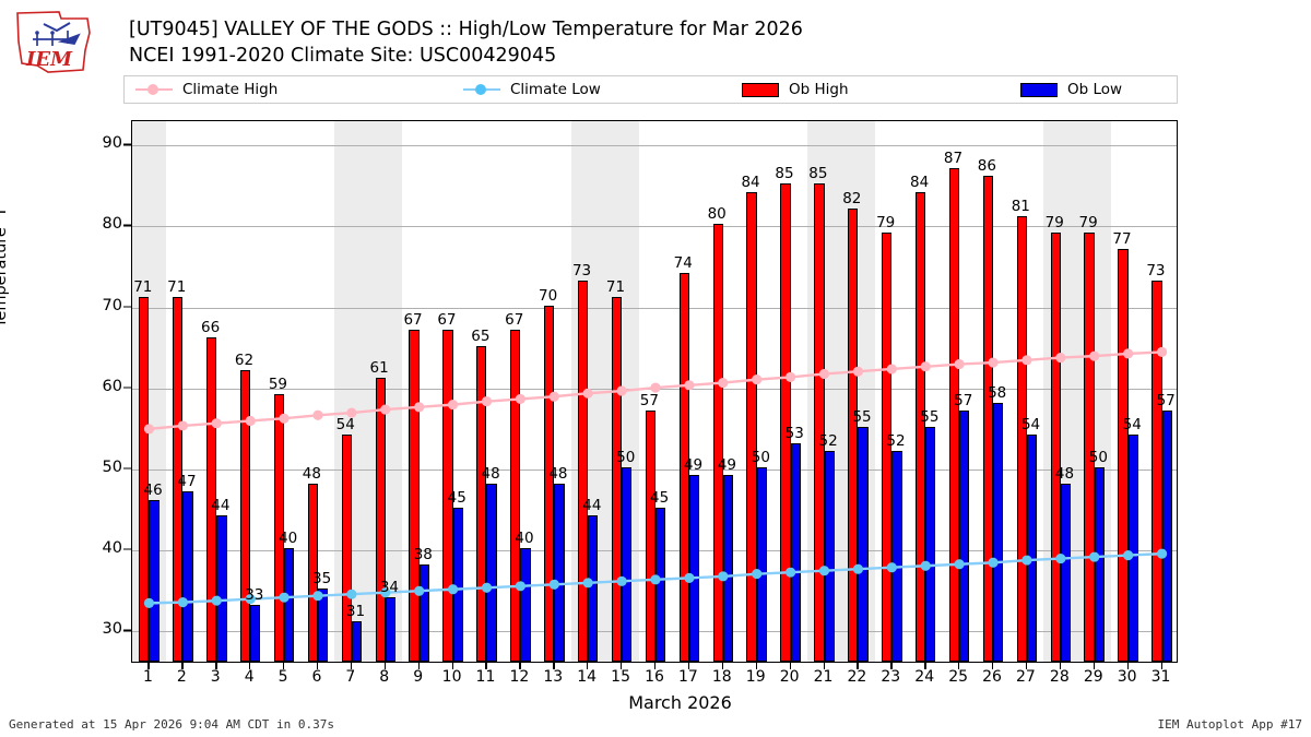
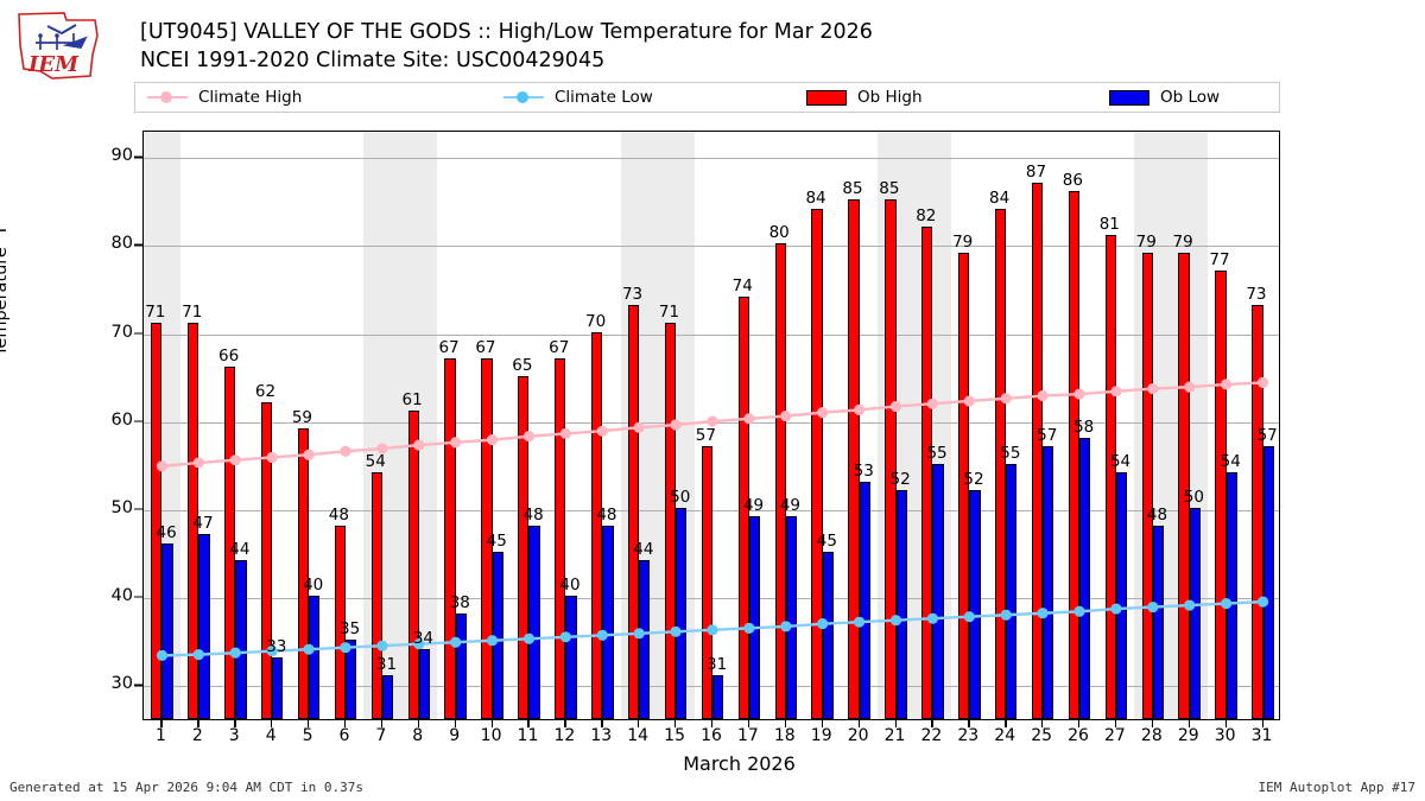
Ob Low/16: 45 -> 31
Ob Low/19: 50 -> 45
